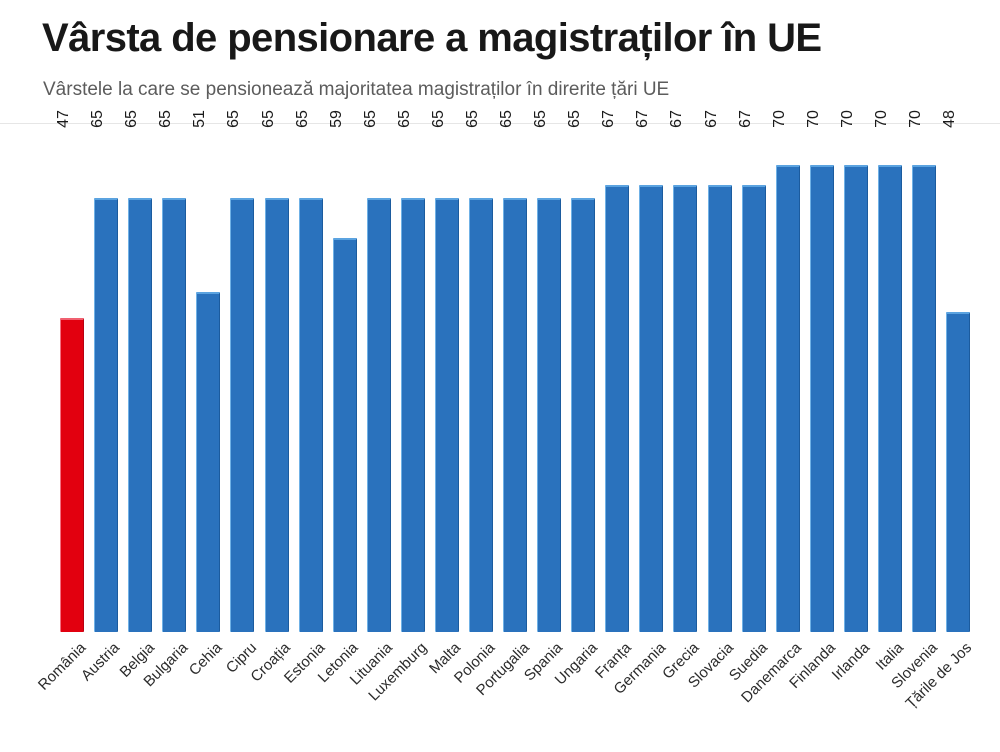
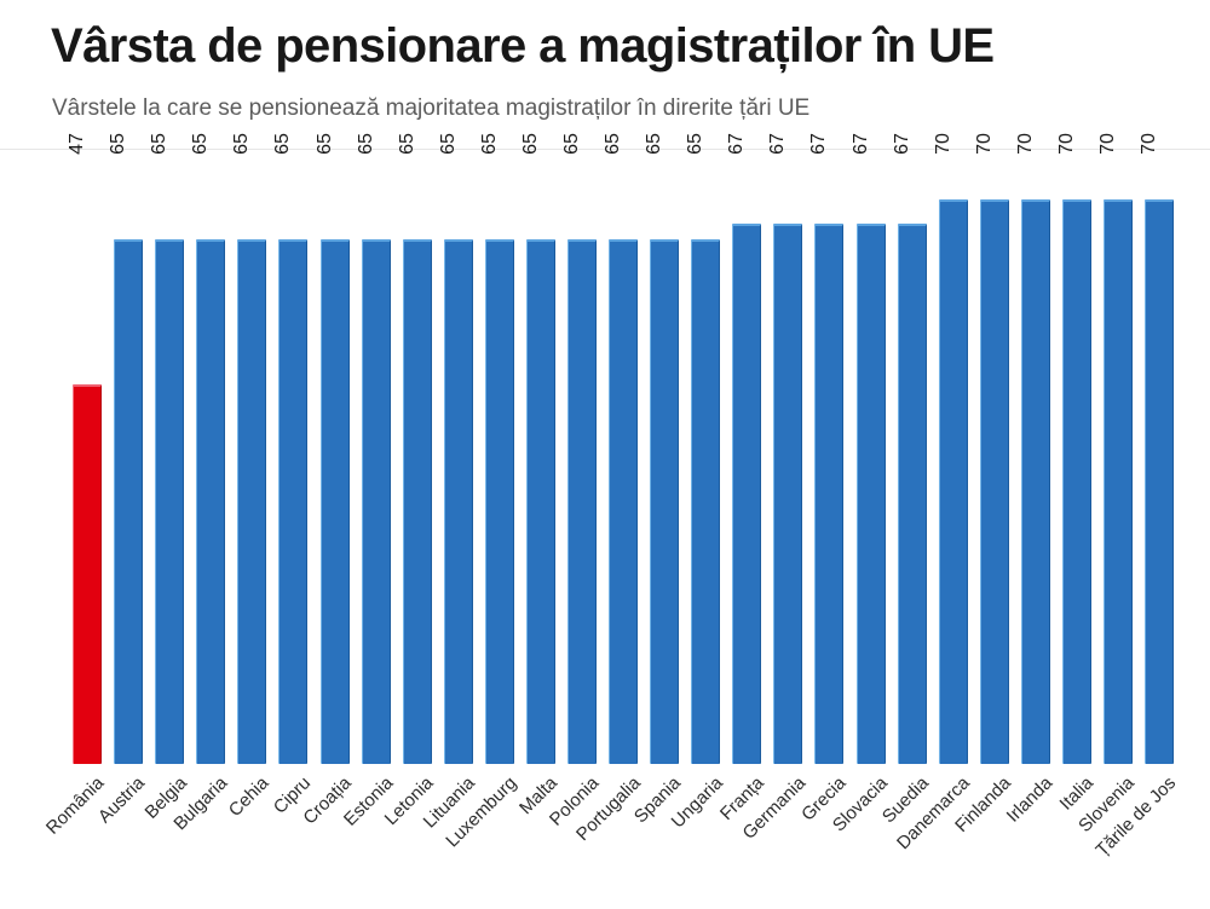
Cehia: 51 -> 65
Letonia: 59 -> 65
Țările de Jos: 48 -> 70
